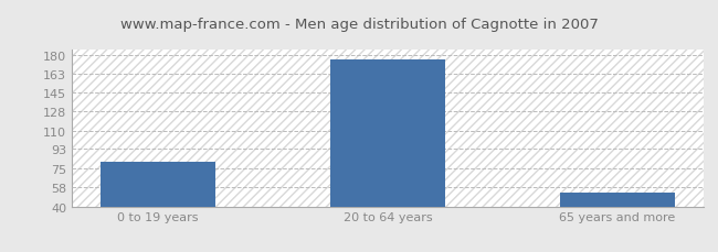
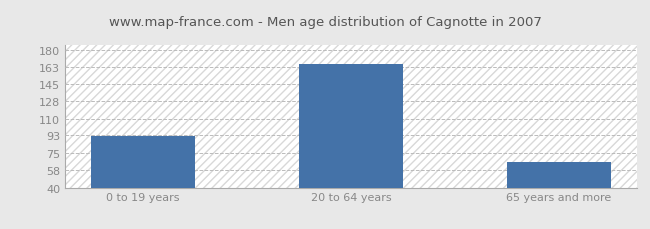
0 to 19 years: 81 -> 92
20 to 64 years: 176 -> 166
65 years and more: 53 -> 66
